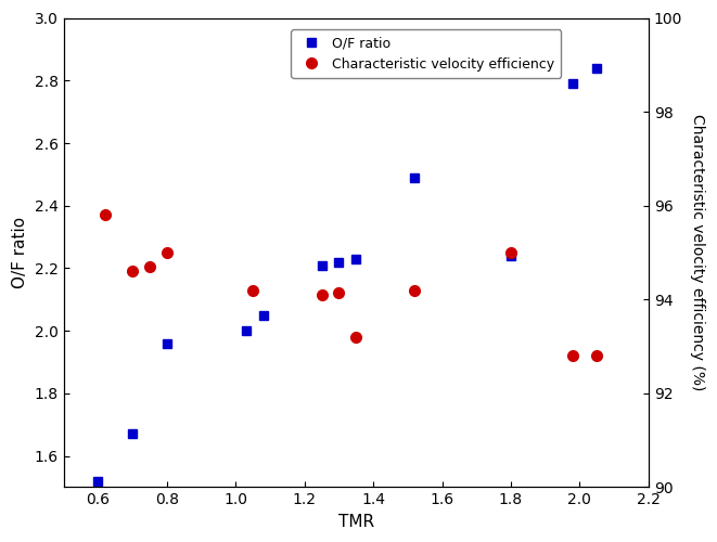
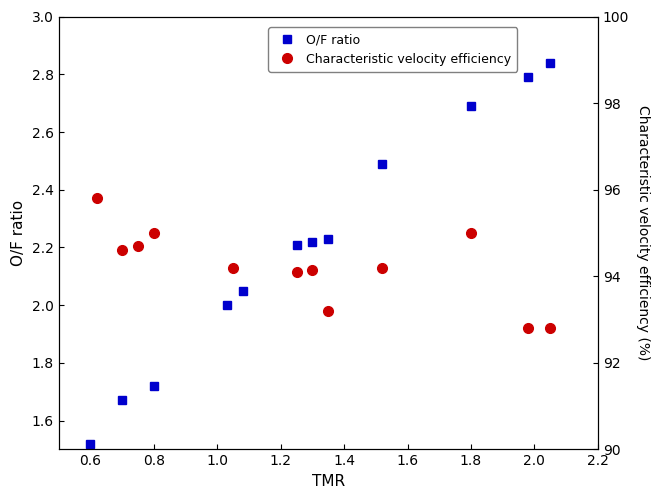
O/F ratio/0.8: 1.96 -> 1.72
O/F ratio/1.8: 2.24 -> 2.69
